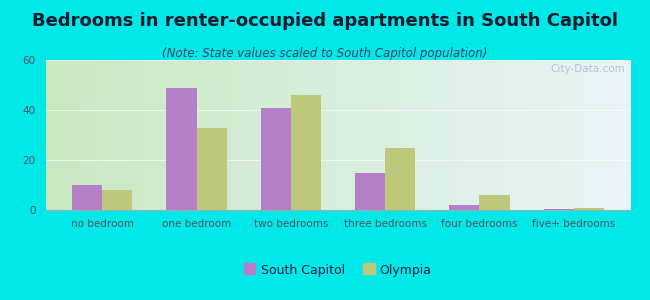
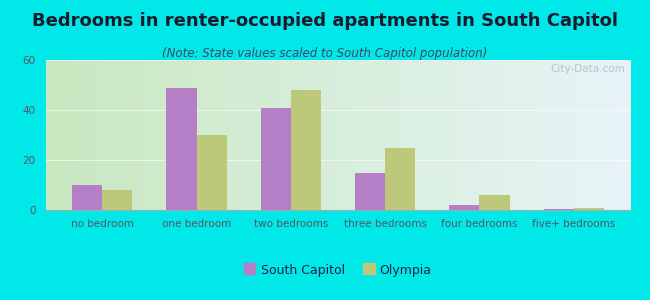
Olympia/one bedroom: 33.0 -> 30.0
Olympia/two bedrooms: 46.0 -> 48.0
